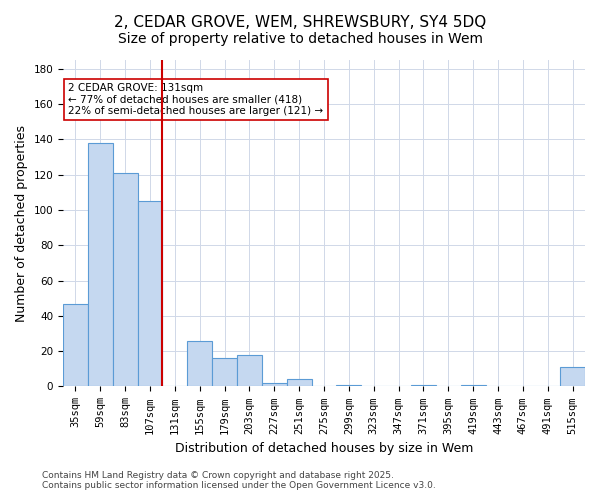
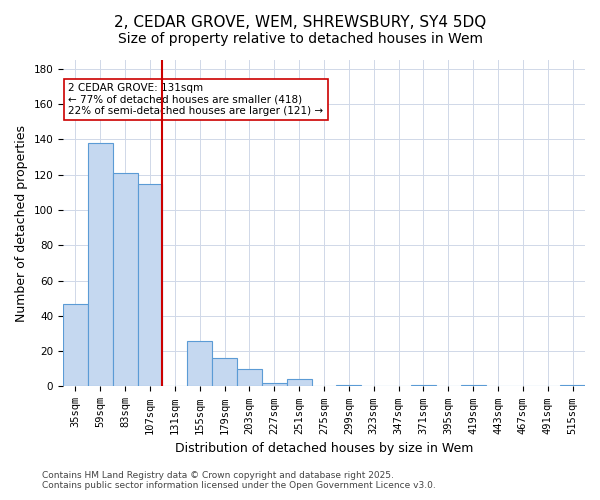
107sqm: 105 -> 115
203sqm: 18 -> 10
515sqm: 11 -> 1
